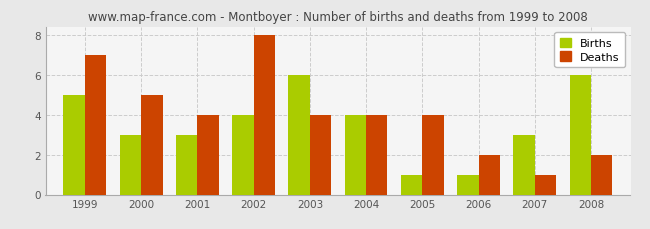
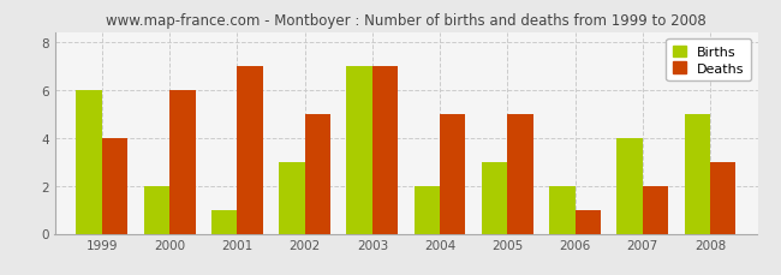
Births/1999: 5 -> 6
Deaths/1999: 7 -> 4
Births/2000: 3 -> 2
Deaths/2000: 5 -> 6
Births/2001: 3 -> 1
Deaths/2001: 4 -> 7
Births/2002: 4 -> 3
Deaths/2002: 8 -> 5
Births/2003: 6 -> 7
Deaths/2003: 4 -> 7
Births/2004: 4 -> 2
Deaths/2004: 4 -> 5
Births/2005: 1 -> 3
Deaths/2005: 4 -> 5
Births/2006: 1 -> 2
Deaths/2006: 2 -> 1
Births/2007: 3 -> 4
Deaths/2007: 1 -> 2
Births/2008: 6 -> 5
Deaths/2008: 2 -> 3
